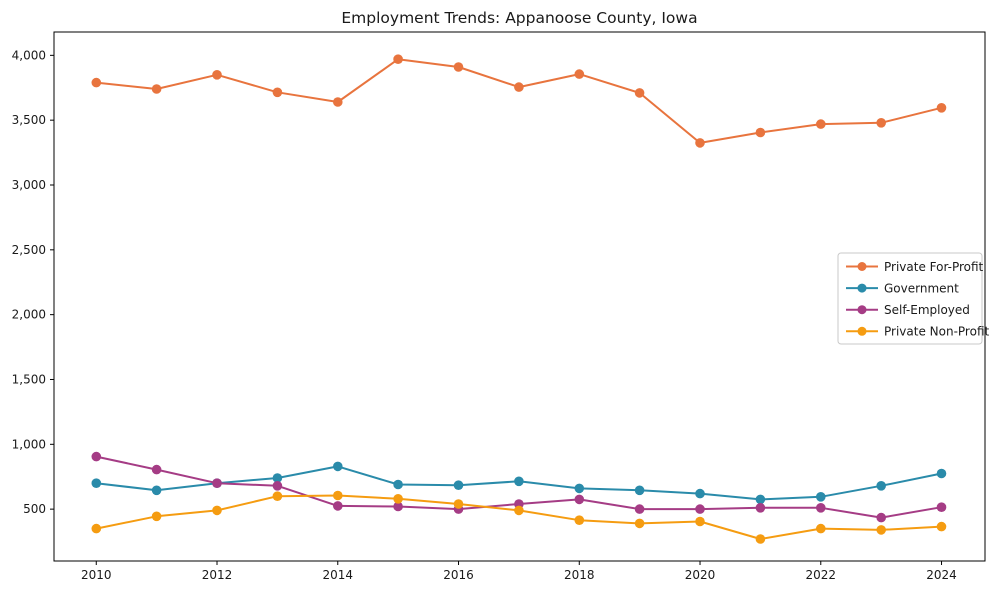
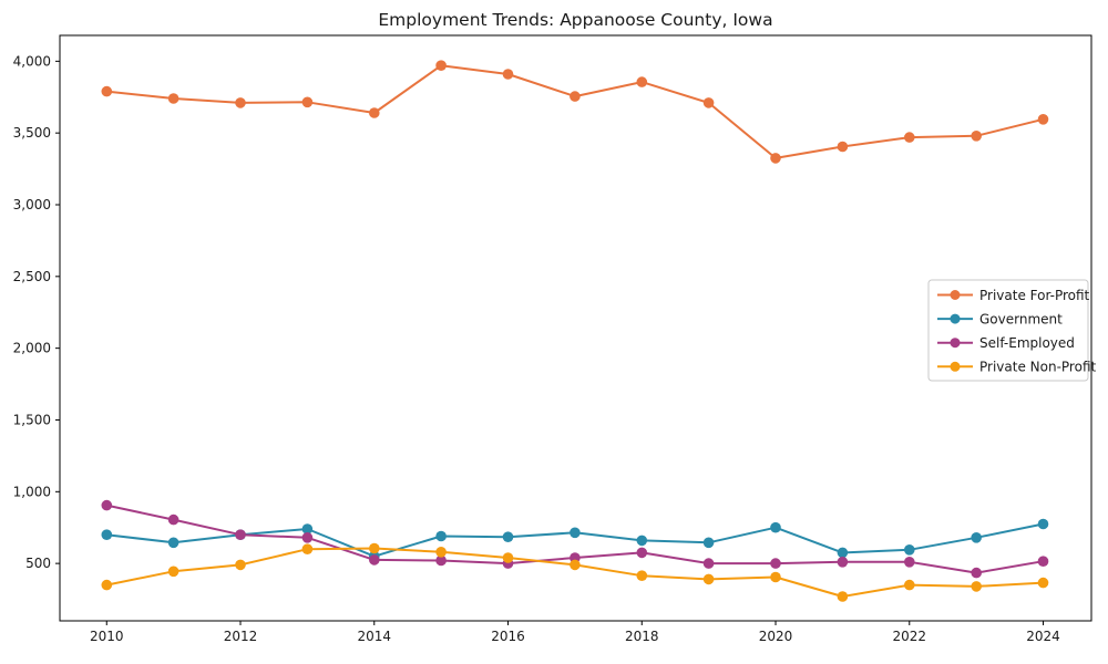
Private For-Profit/2012: 3850 -> 3710
Government/2014: 830 -> 550
Government/2020: 620 -> 750
